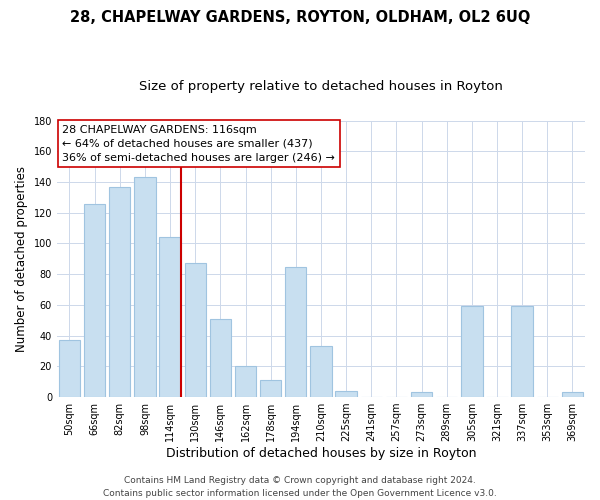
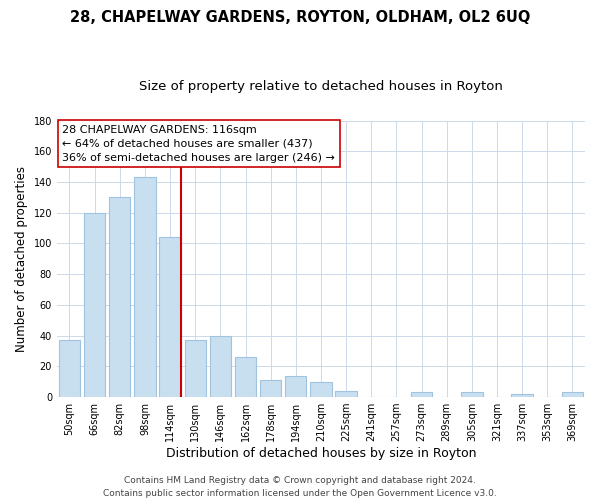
66sqm: 126 -> 120
82sqm: 137 -> 130
130sqm: 87 -> 37
146sqm: 51 -> 40
162sqm: 20 -> 26
194sqm: 85 -> 14
210sqm: 33 -> 10
305sqm: 59 -> 3
337sqm: 59 -> 2
